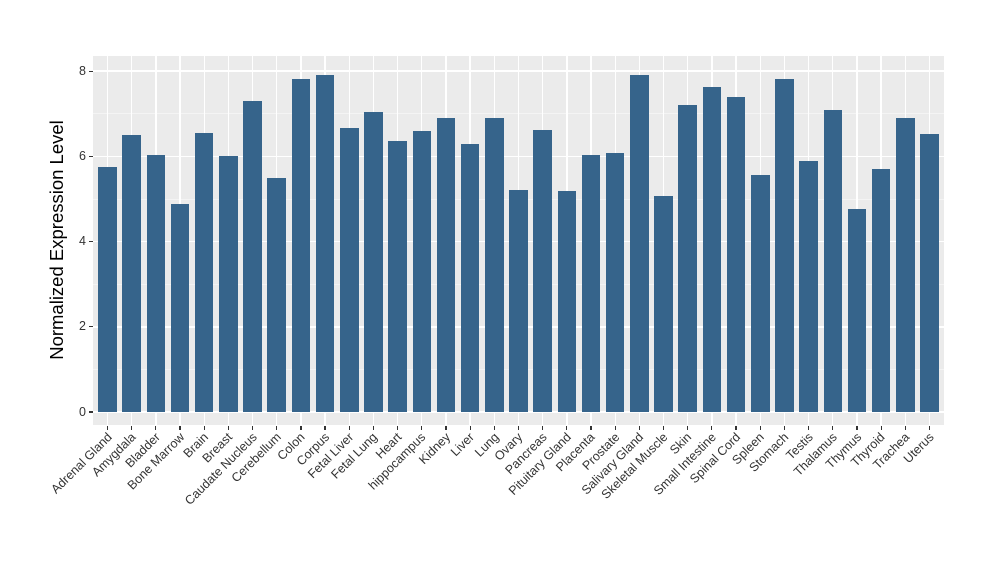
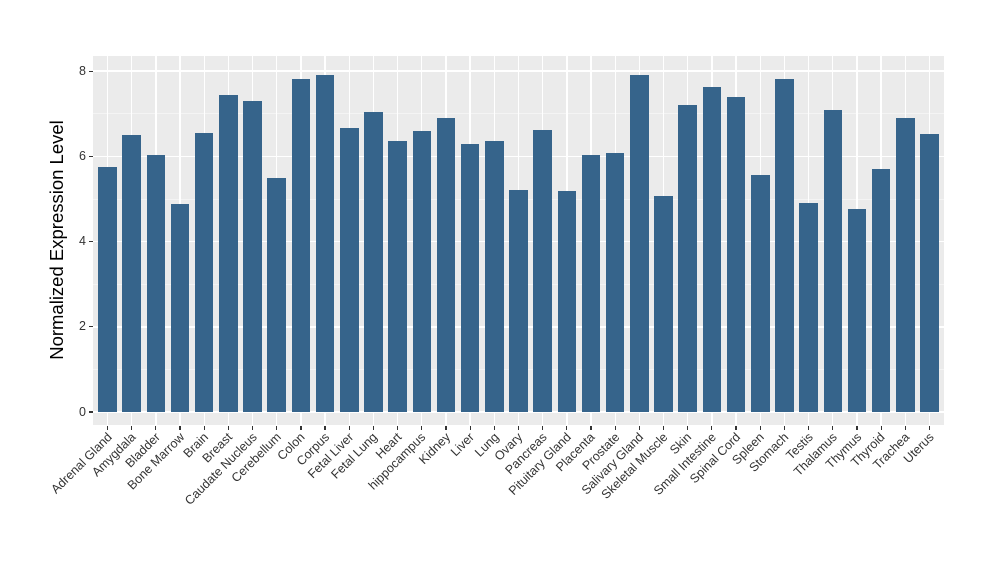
Breast: 6.0 -> 7.4
Lung: 6.9 -> 6.4
Testis: 5.9 -> 4.9
